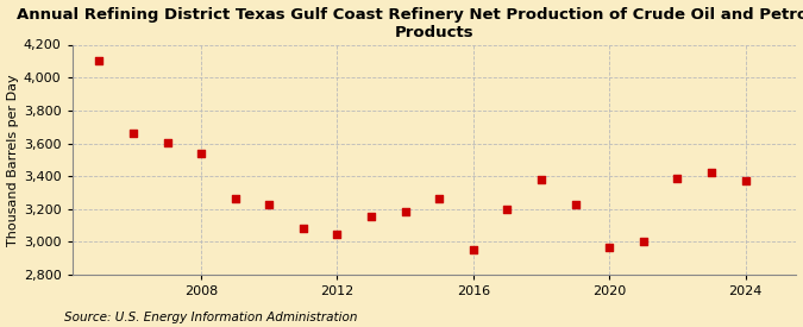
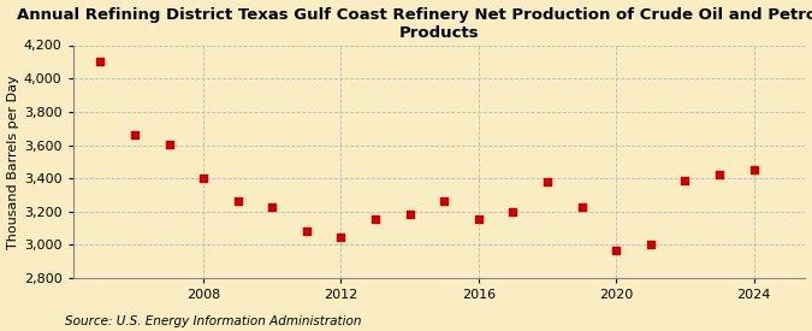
2008: 3,540 -> 3,400
2016: 2,950 -> 3,160
2024: 3,370 -> 3,450
